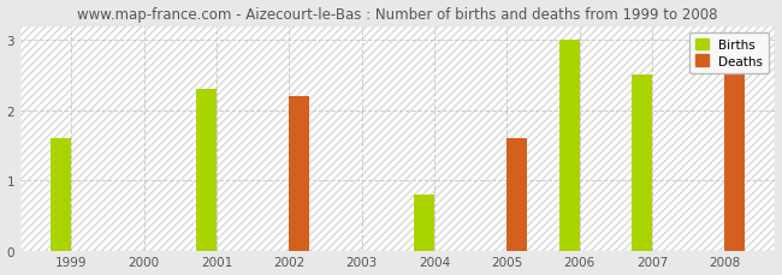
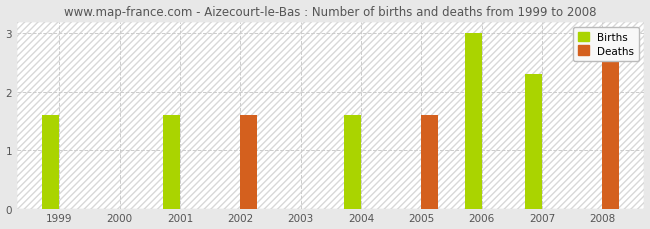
Births/2001: 2.3 -> 1.6
Deaths/2002: 2.2 -> 1.6
Births/2004: 0.8 -> 1.6
Births/2007: 2.5 -> 2.3
